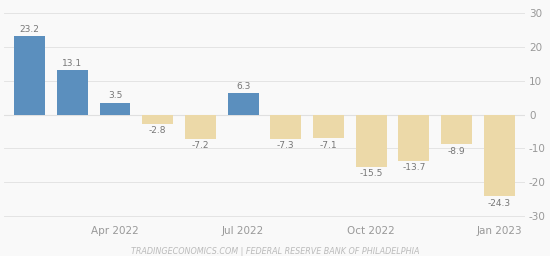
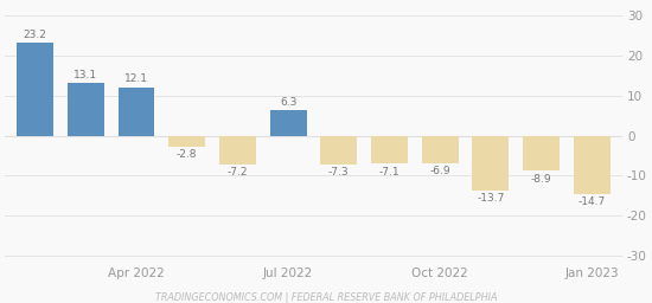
Apr 2022: 3.5 -> 12.1
Oct 2022: -15.5 -> -6.9
Jan 2023: -24.3 -> -14.7
